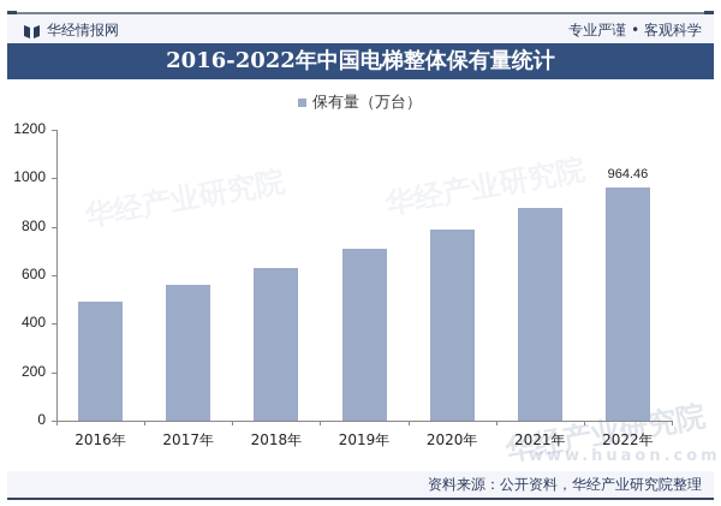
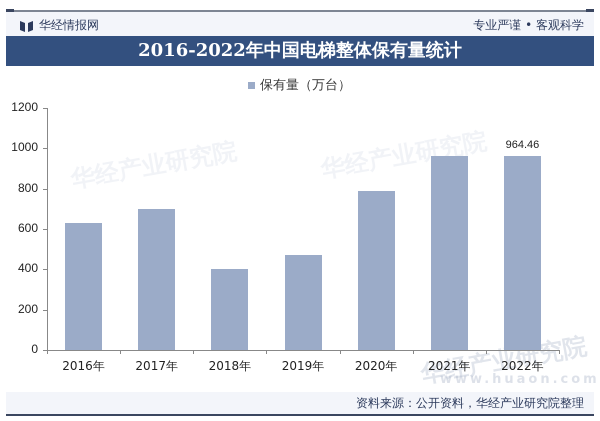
2016年: 490 -> 630
2017年: 560 -> 700
2018年: 630 -> 400
2019年: 710 -> 470
2021年: 880 -> 960
